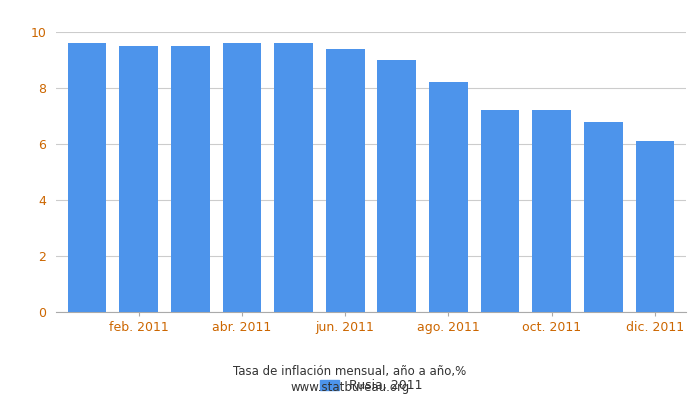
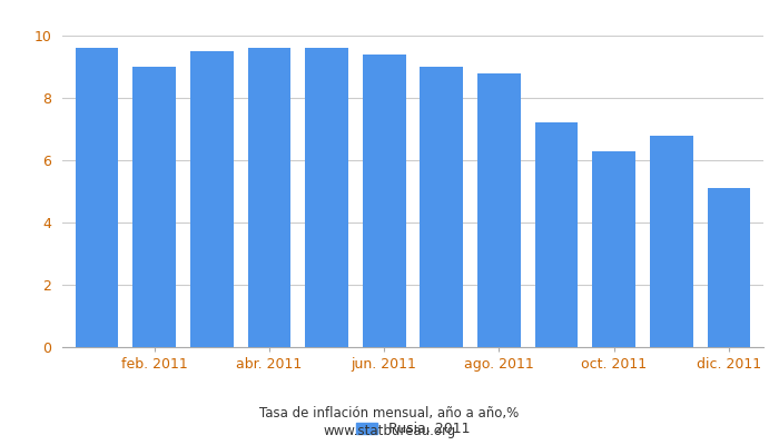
feb. 2011: 9.5 -> 9.0
ago. 2011: 8.2 -> 8.8
oct. 2011: 7.2 -> 6.3
dic. 2011: 6.1 -> 5.1
